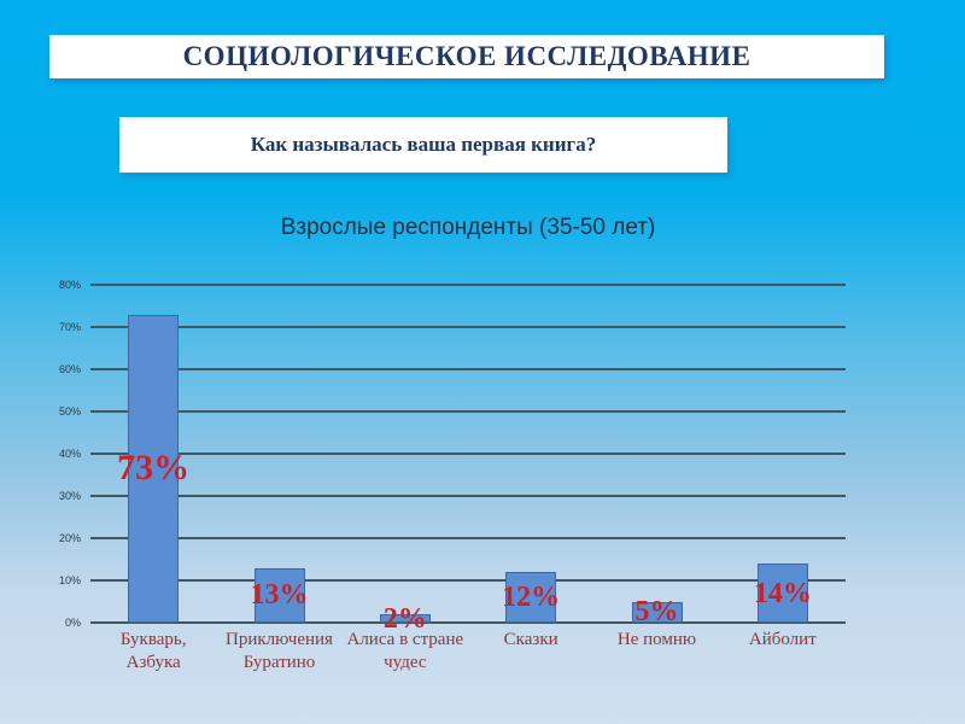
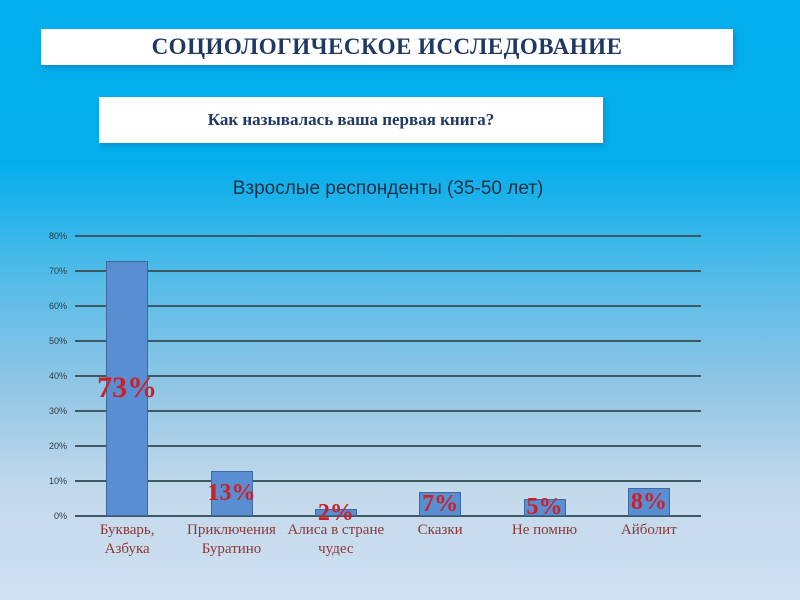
Сказки: 12% -> 7%
Айболит: 14% -> 8%
